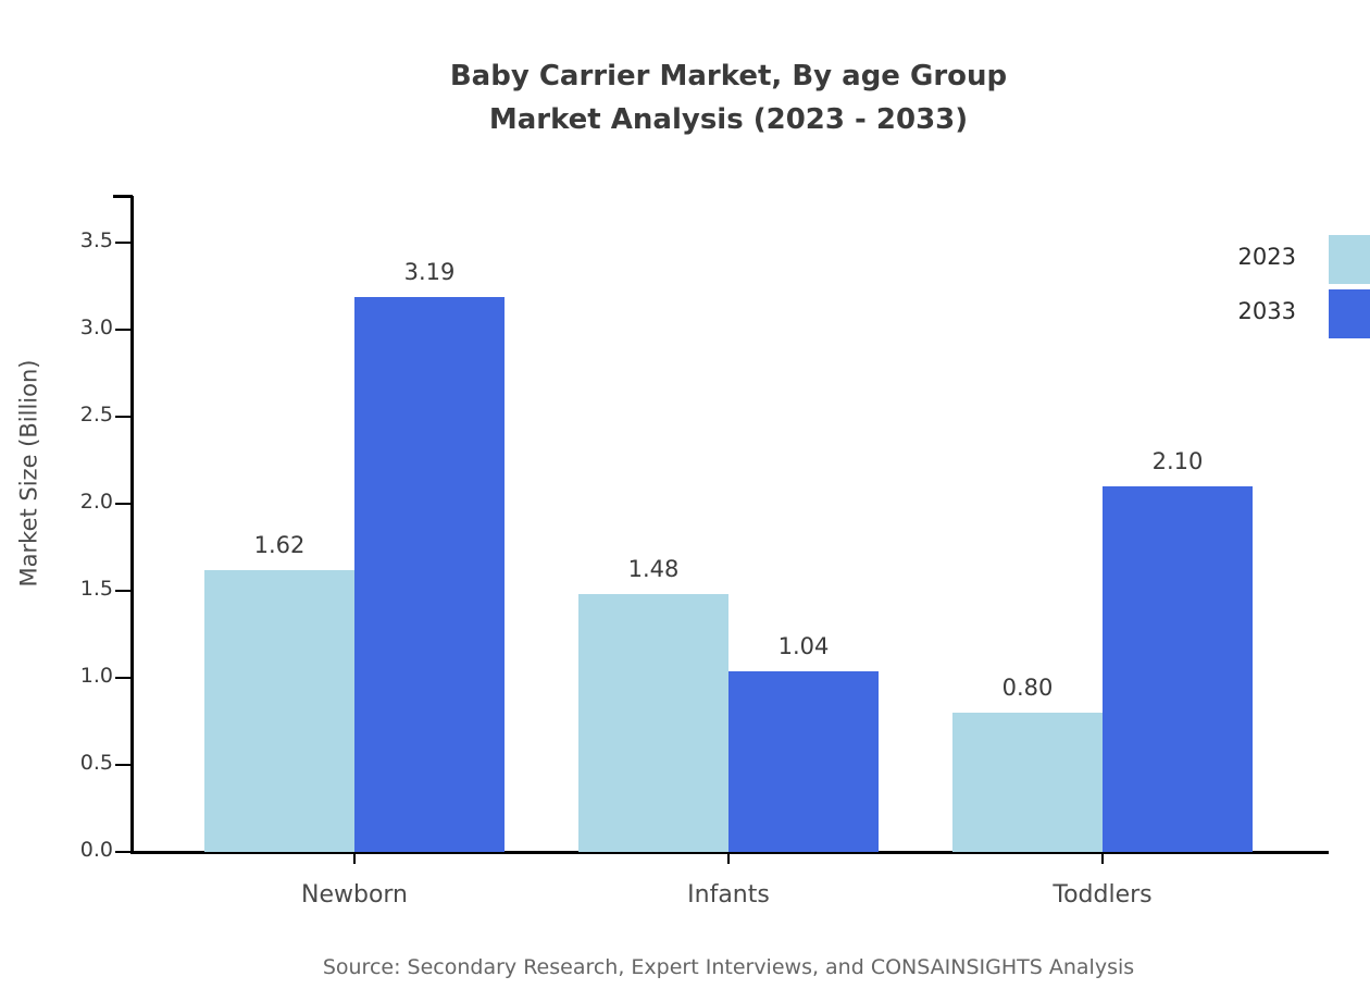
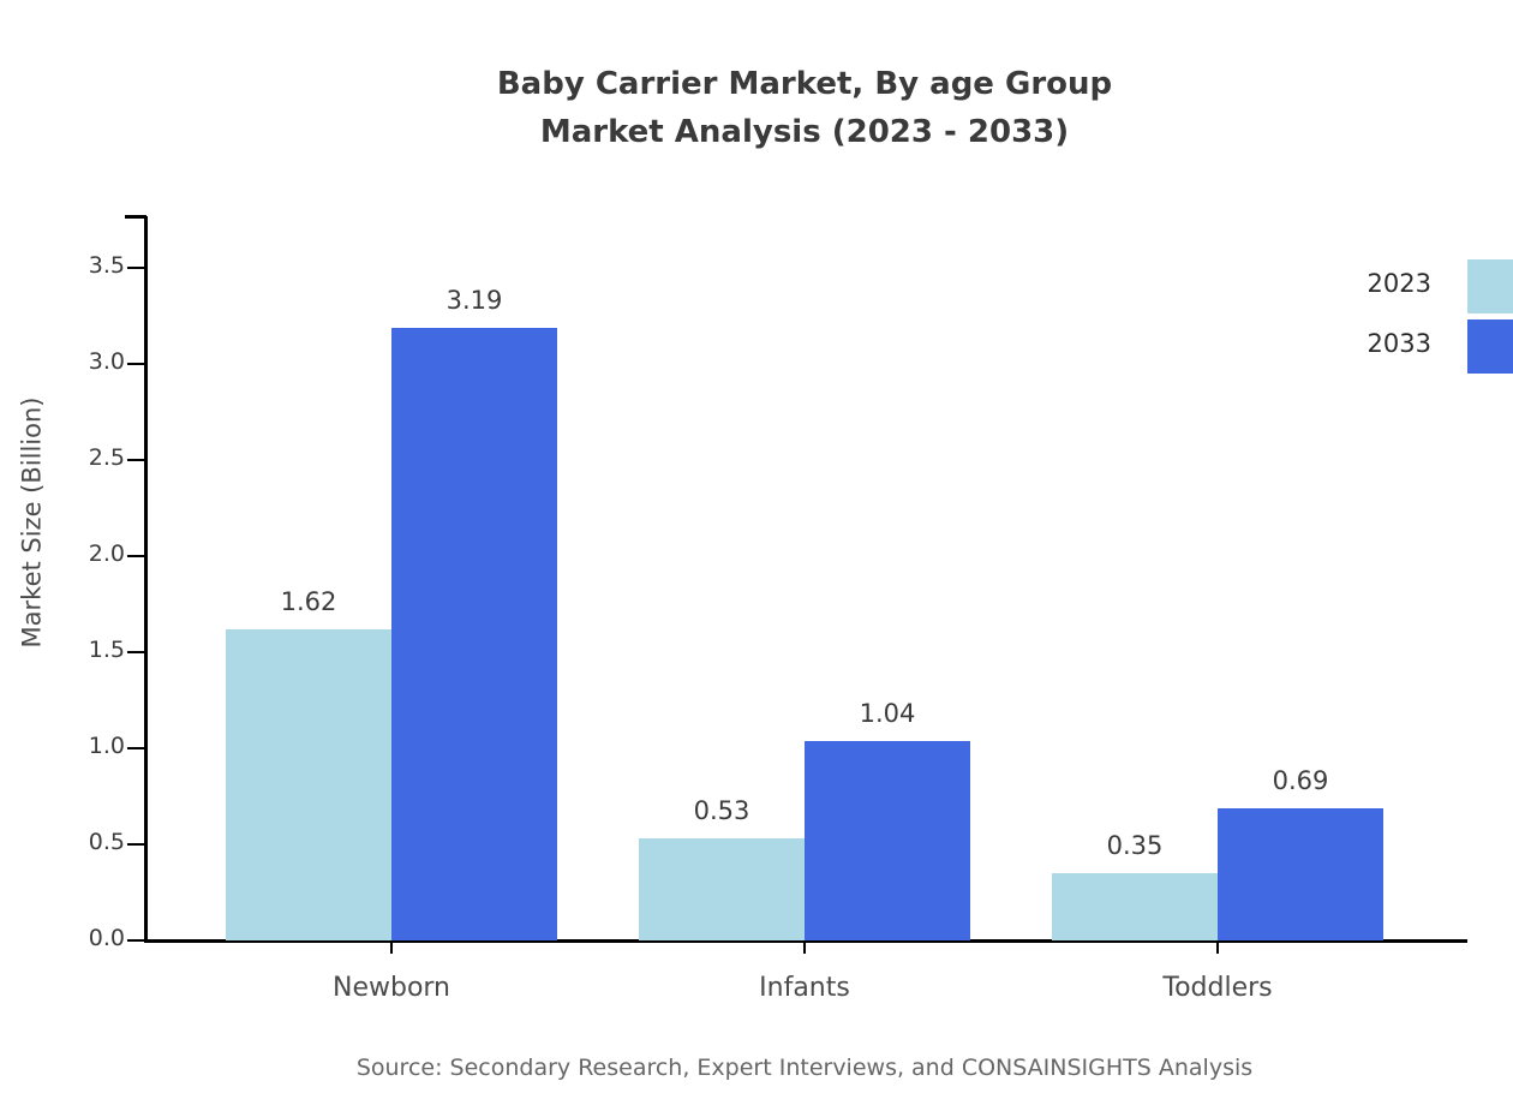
2023/Infants: 1.48 -> 0.53
2023/Toddlers: 0.80 -> 0.35
2033/Toddlers: 2.10 -> 0.69
